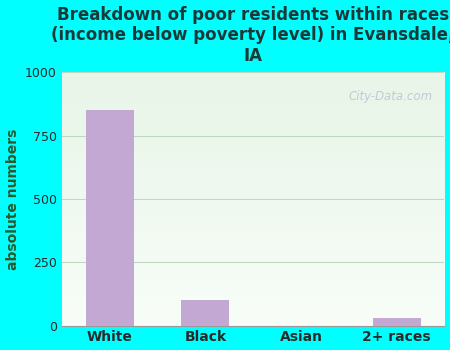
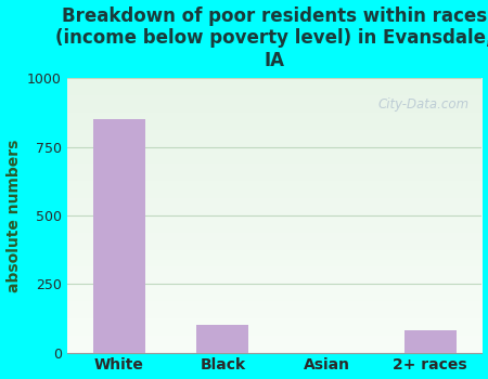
2+ races: 30 -> 80
